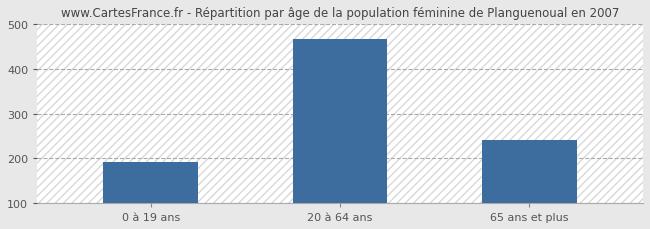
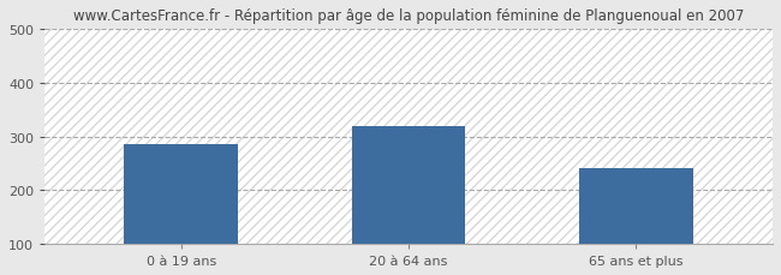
0 à 19 ans: 192 -> 285
20 à 64 ans: 466 -> 320
